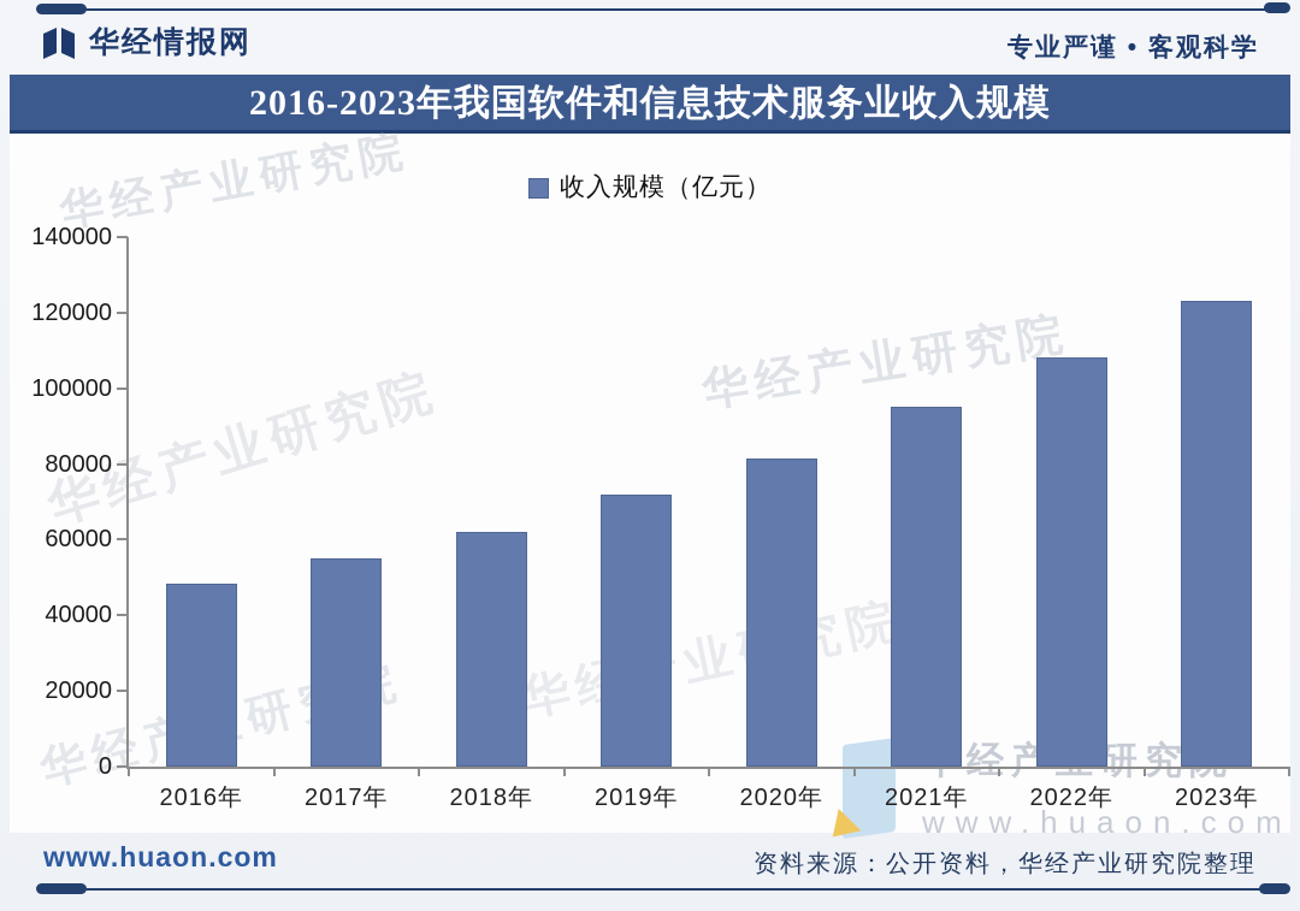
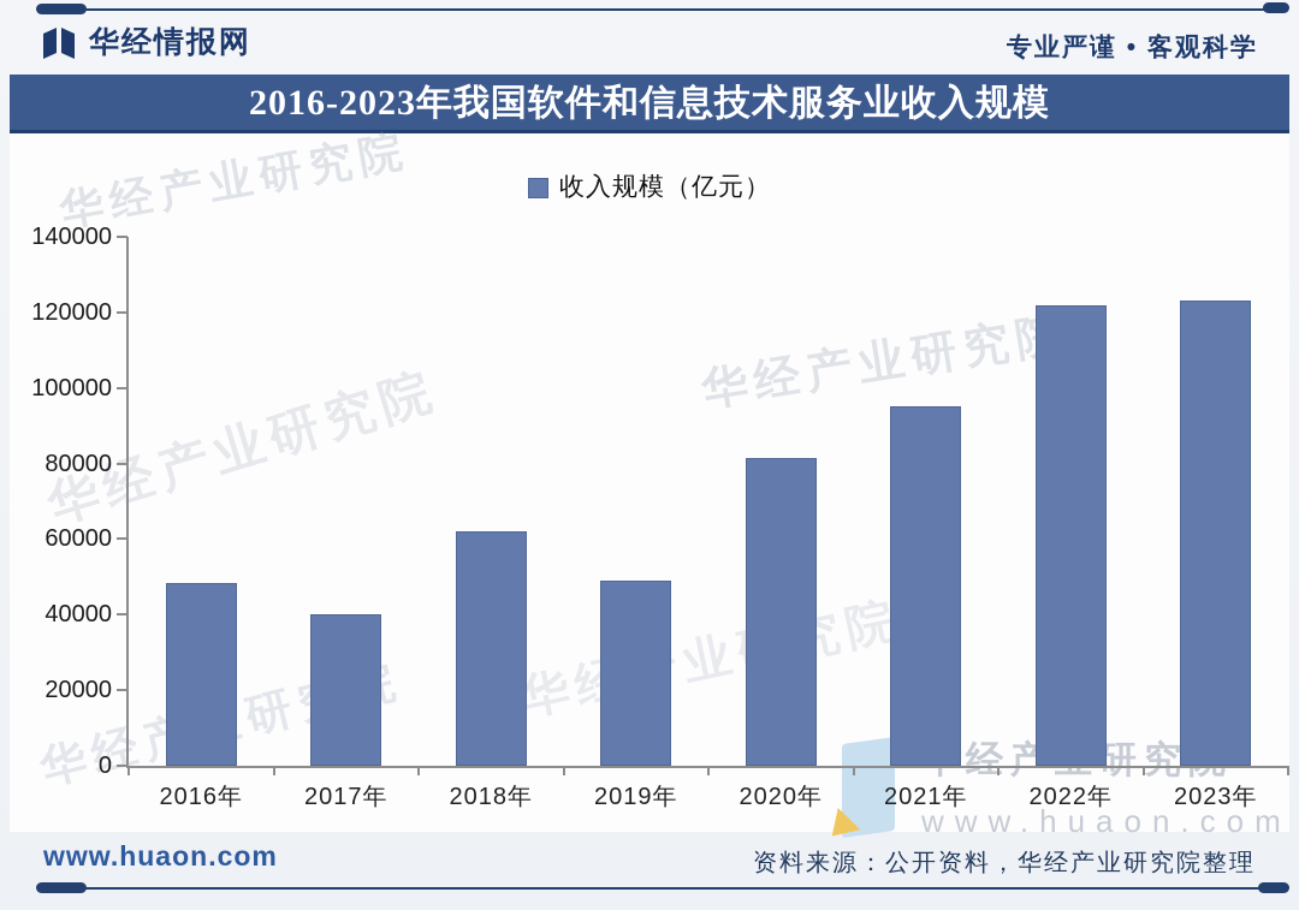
2017年: 55000 -> 40000
2019年: 72000 -> 49000
2022年: 108000 -> 122000
